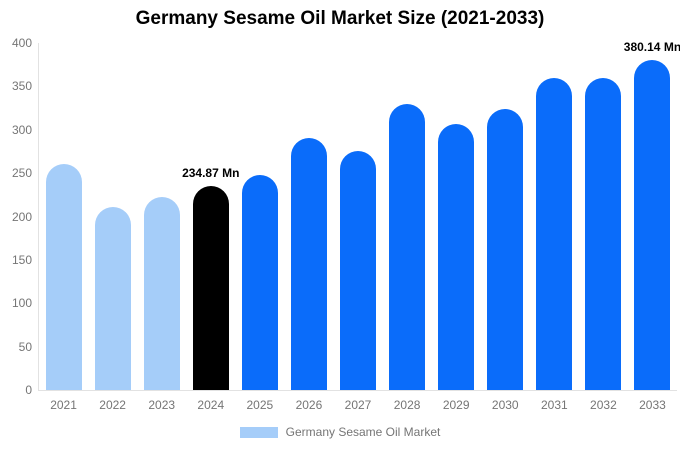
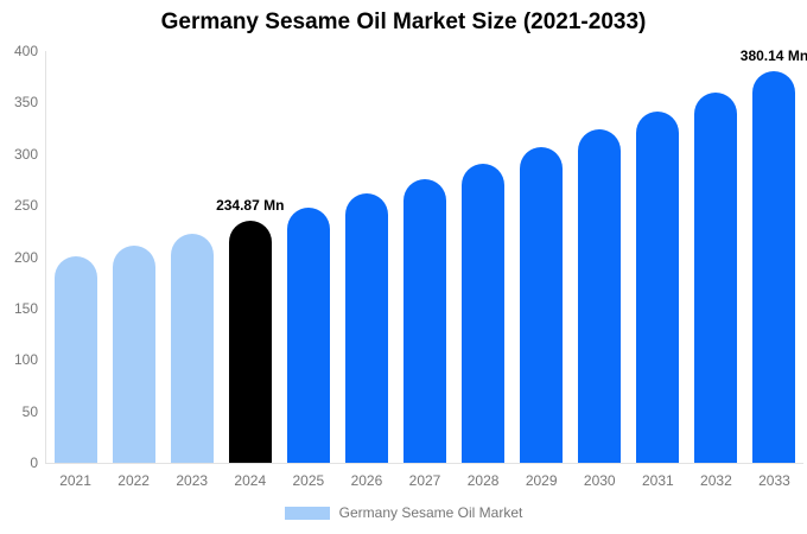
2021: 260 -> 200
2026: 290 -> 260
2028: 330 -> 290
2031: 360 -> 340
